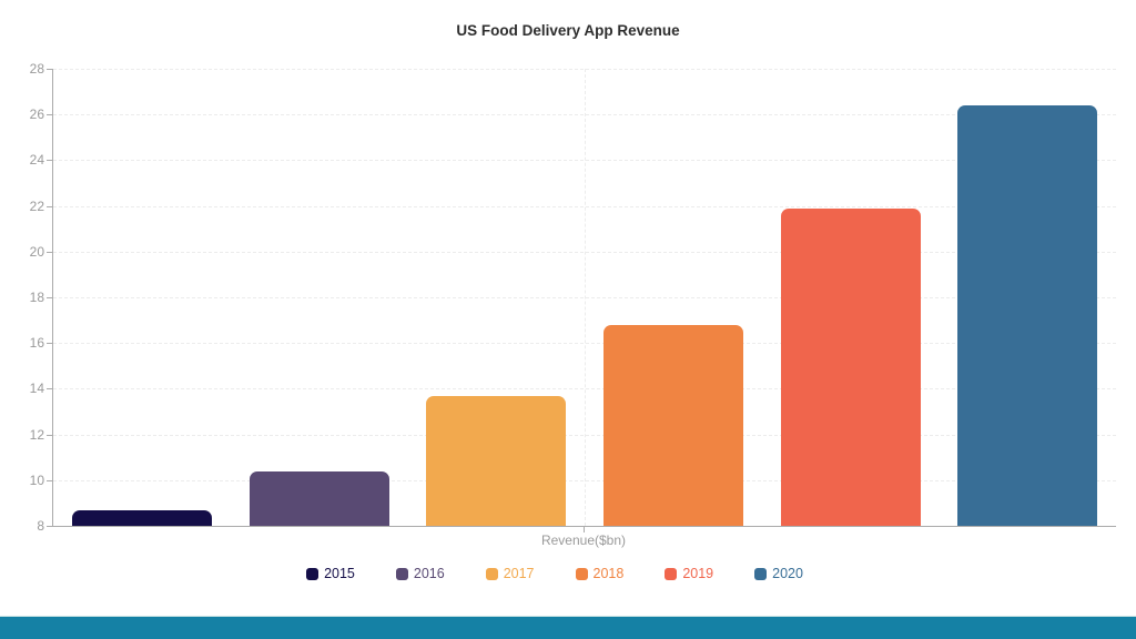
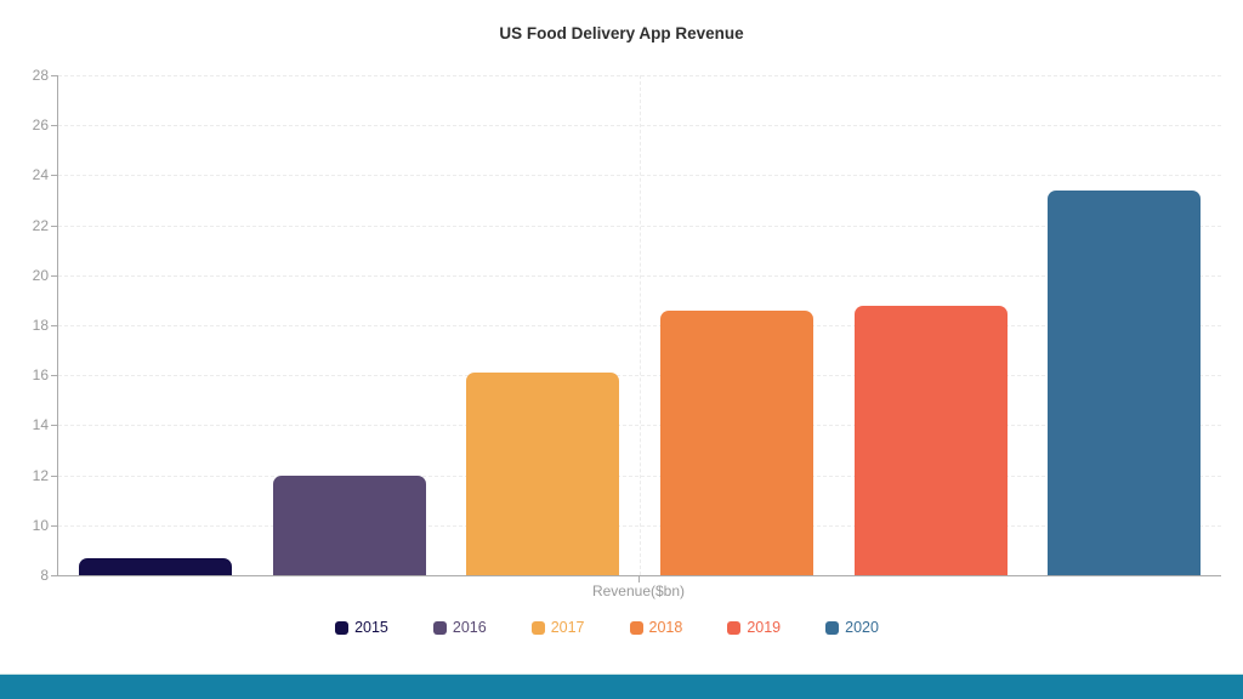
2016: 10.4 -> 12.0
2017: 13.7 -> 16.1
2018: 16.8 -> 18.6
2019: 21.9 -> 18.8
2020: 26.4 -> 23.4
